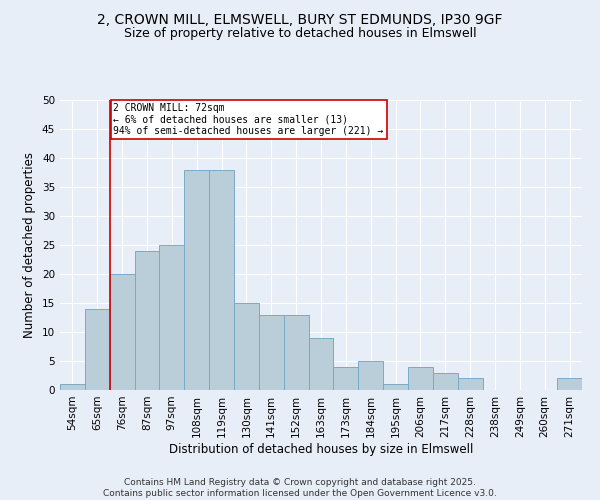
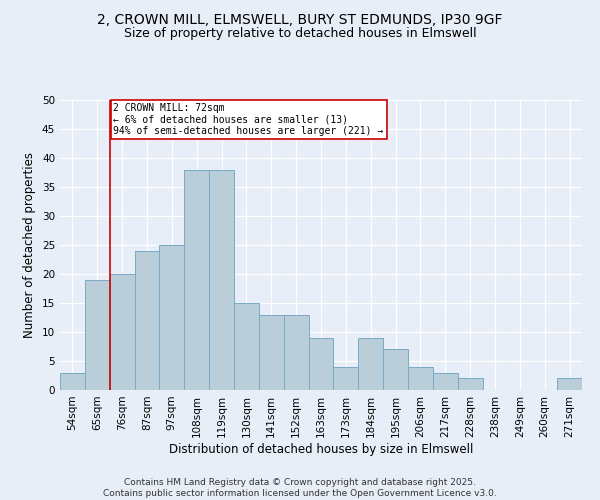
54sqm: 1 -> 3
65sqm: 14 -> 19
184sqm: 5 -> 9
195sqm: 1 -> 7
